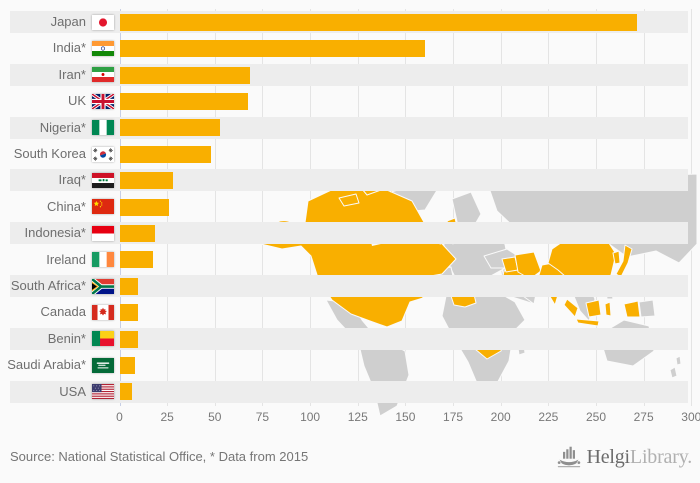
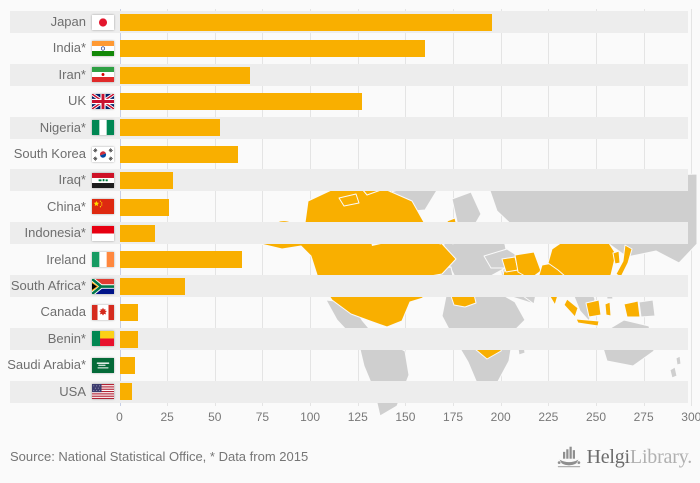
Japan: 271 -> 195
UK: 67 -> 127
South Korea: 48 -> 62
Ireland: 17 -> 64
South Africa*: 10 -> 34
